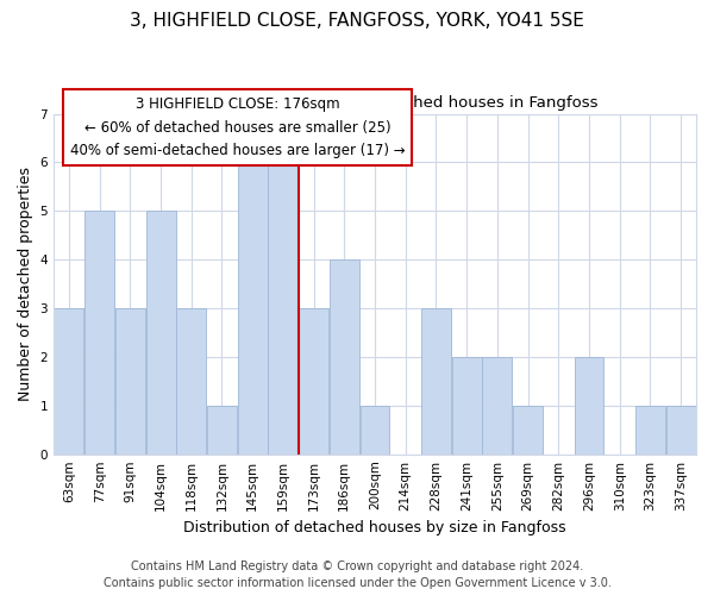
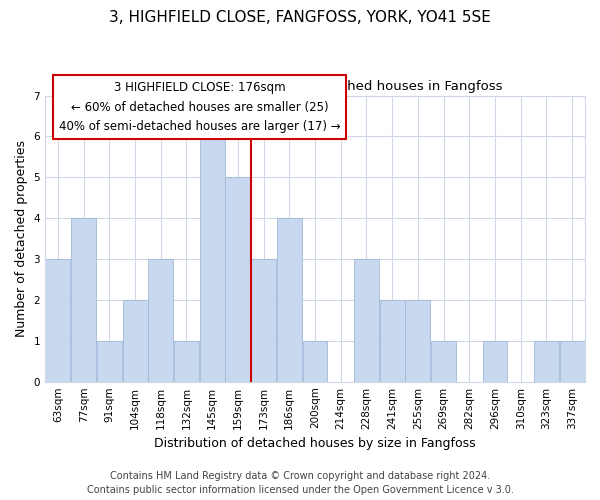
77sqm: 5 -> 4
91sqm: 3 -> 1
104sqm: 5 -> 2
159sqm: 6 -> 5
296sqm: 2 -> 1
